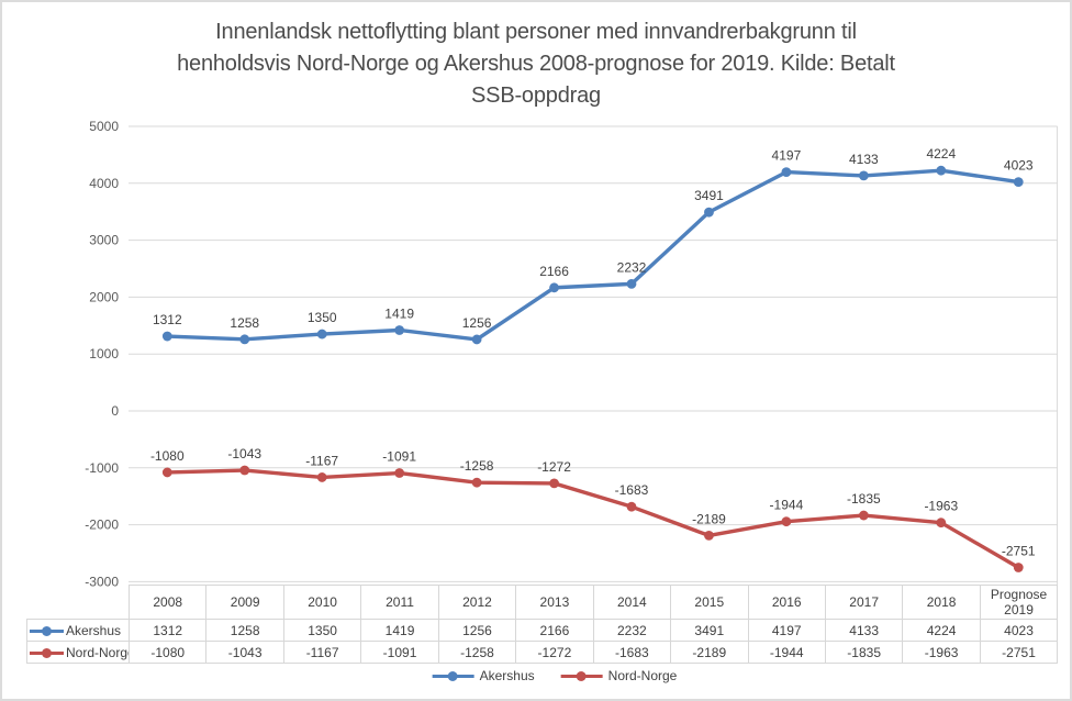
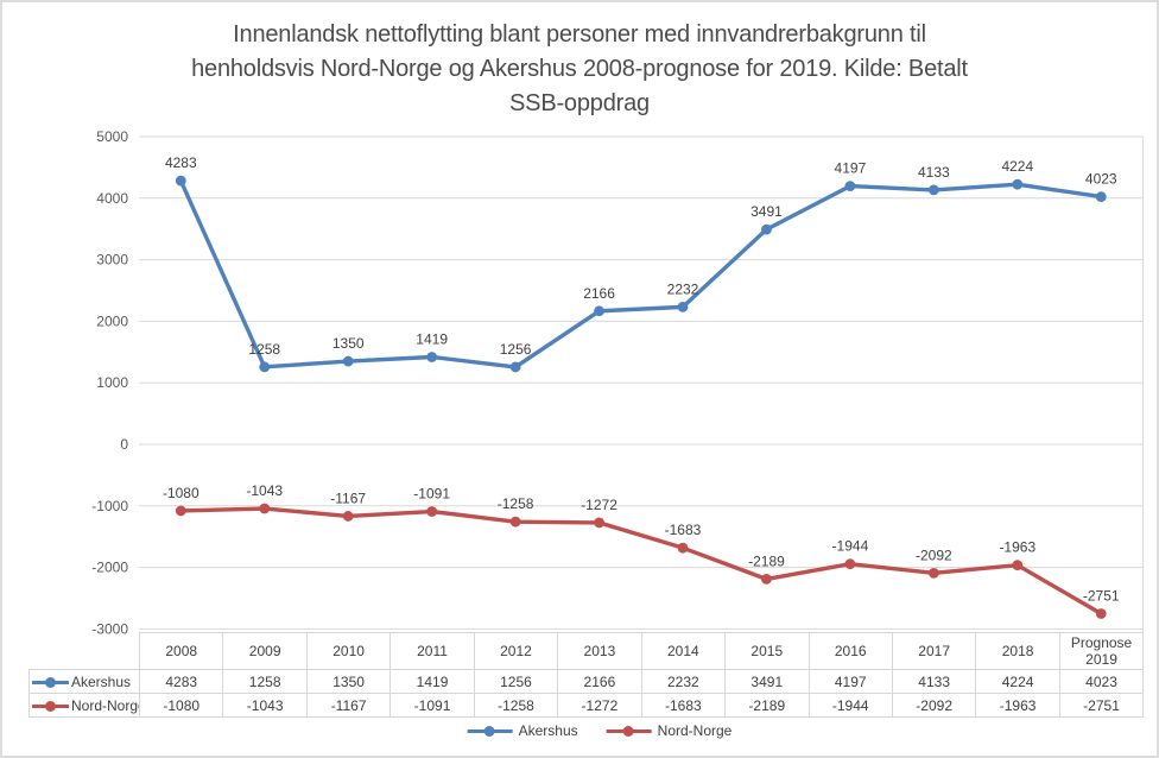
Akershus/2008: 1312 -> 4283
Nord-Norge/2017: -1835 -> -2092
